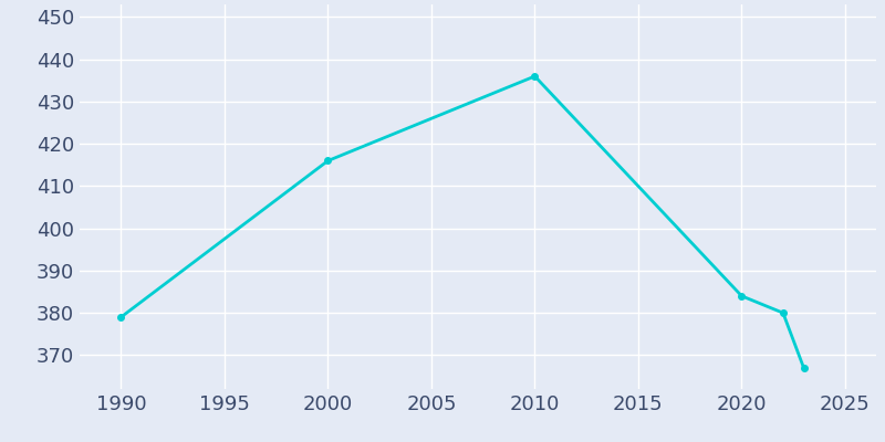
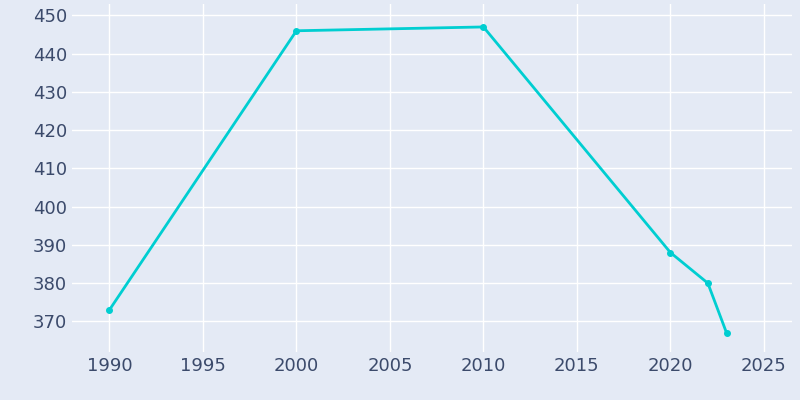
1990: 379 -> 373
2000: 416 -> 446
2010: 436 -> 447
2020: 384 -> 388
